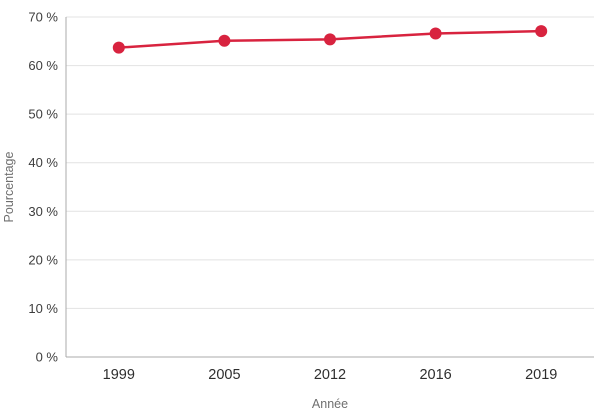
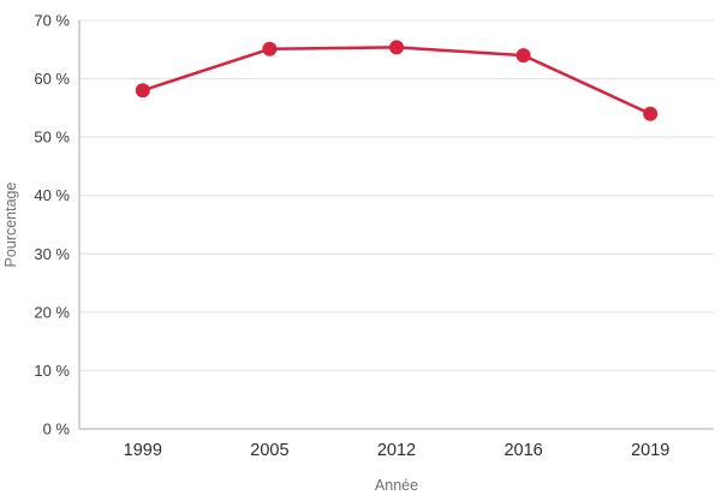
1999: 64% -> 58%
2016: 67% -> 64%
2019: 67% -> 54%
